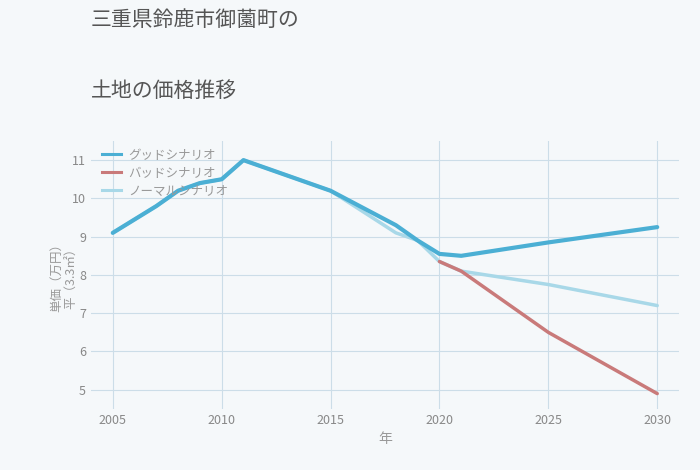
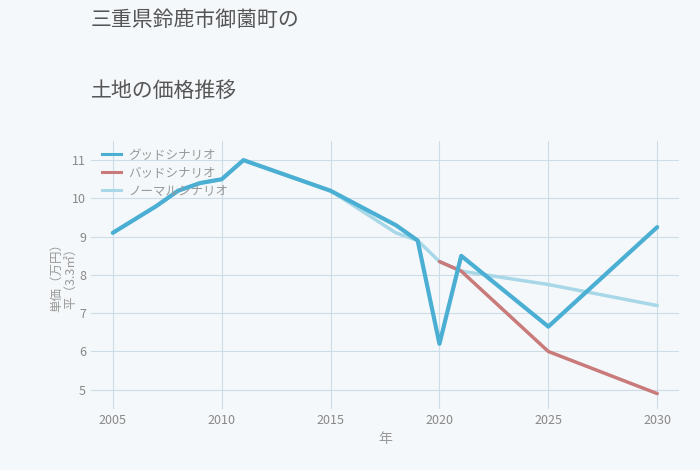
グッドシナリオ/2020: 8.55 -> 6.20
グッドシナリオ/2025: 8.85 -> 6.65
バッドシナリオ/2025: 6.50 -> 6.00
